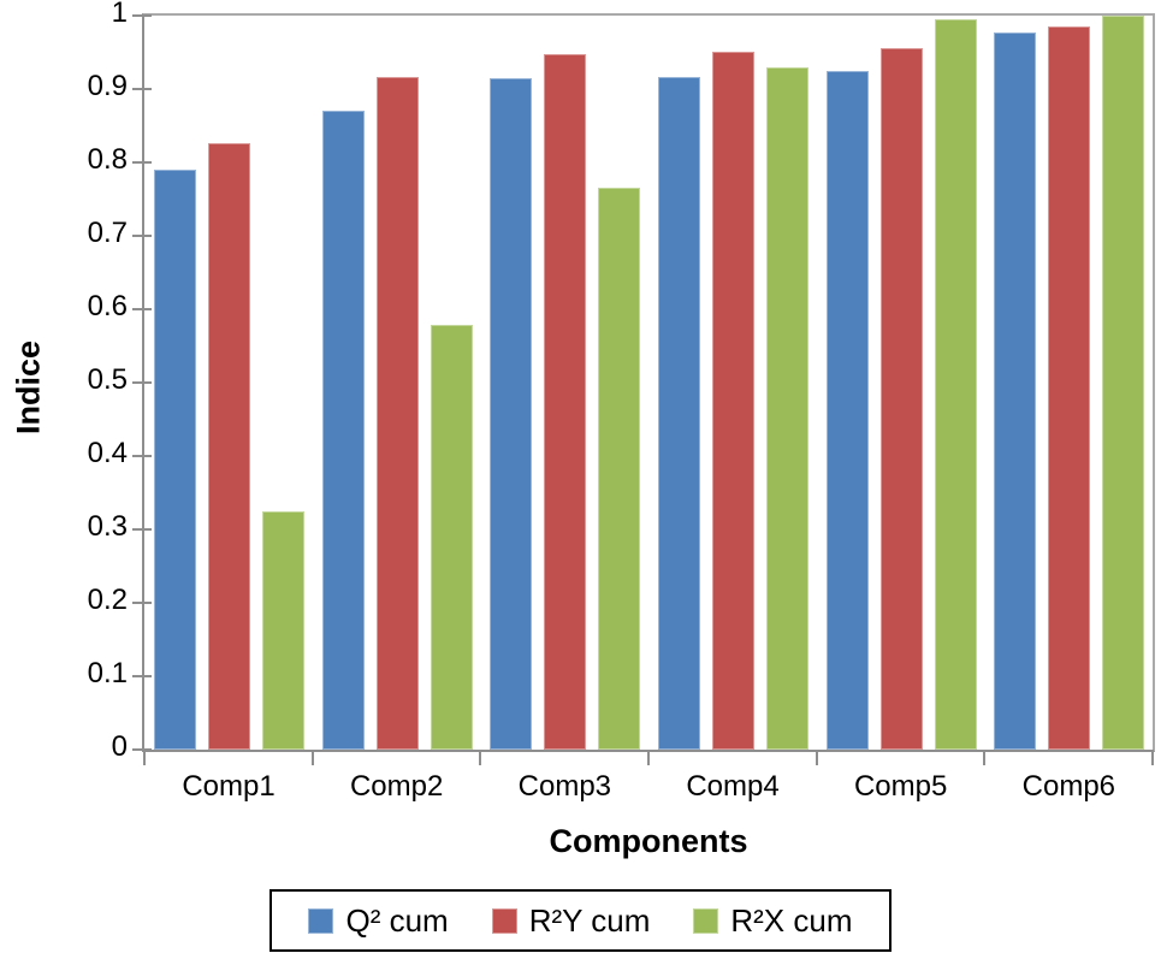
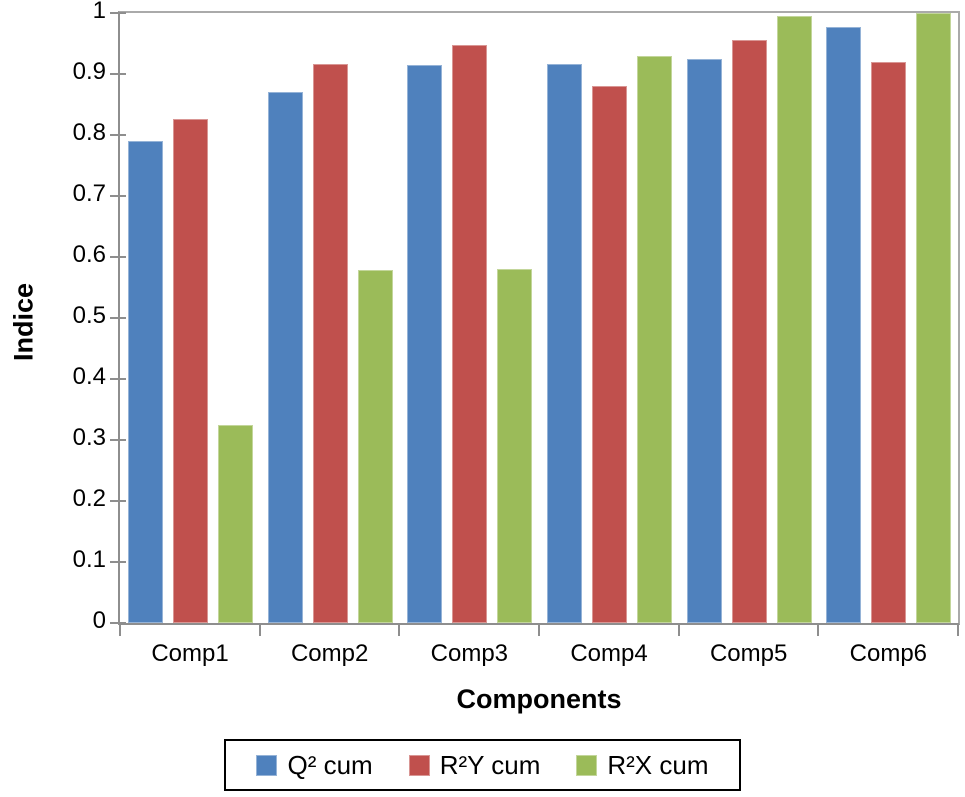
R²X cum/Comp3: 0.77 -> 0.58
R²Y cum/Comp4: 0.95 -> 0.88
R²Y cum/Comp6: 0.99 -> 0.92
